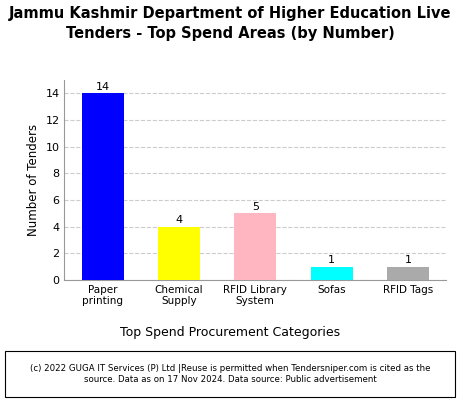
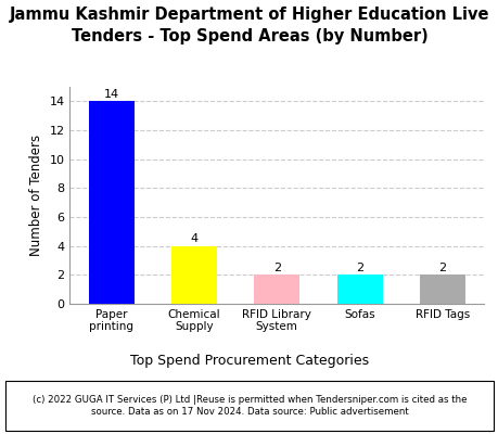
RFID Library System: 5 -> 2
Sofas: 1 -> 2
RFID Tags: 1 -> 2
